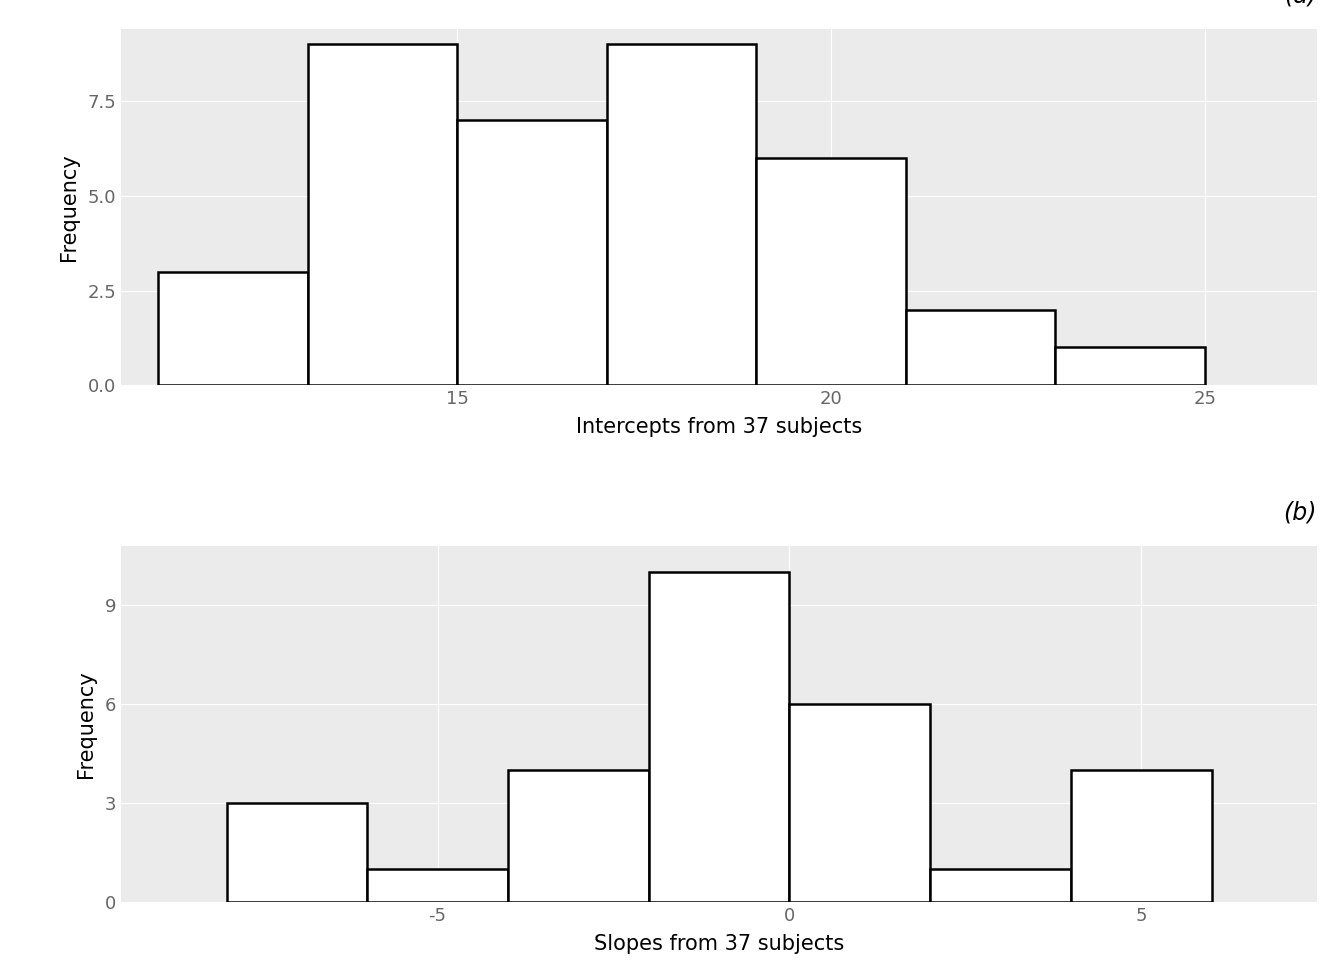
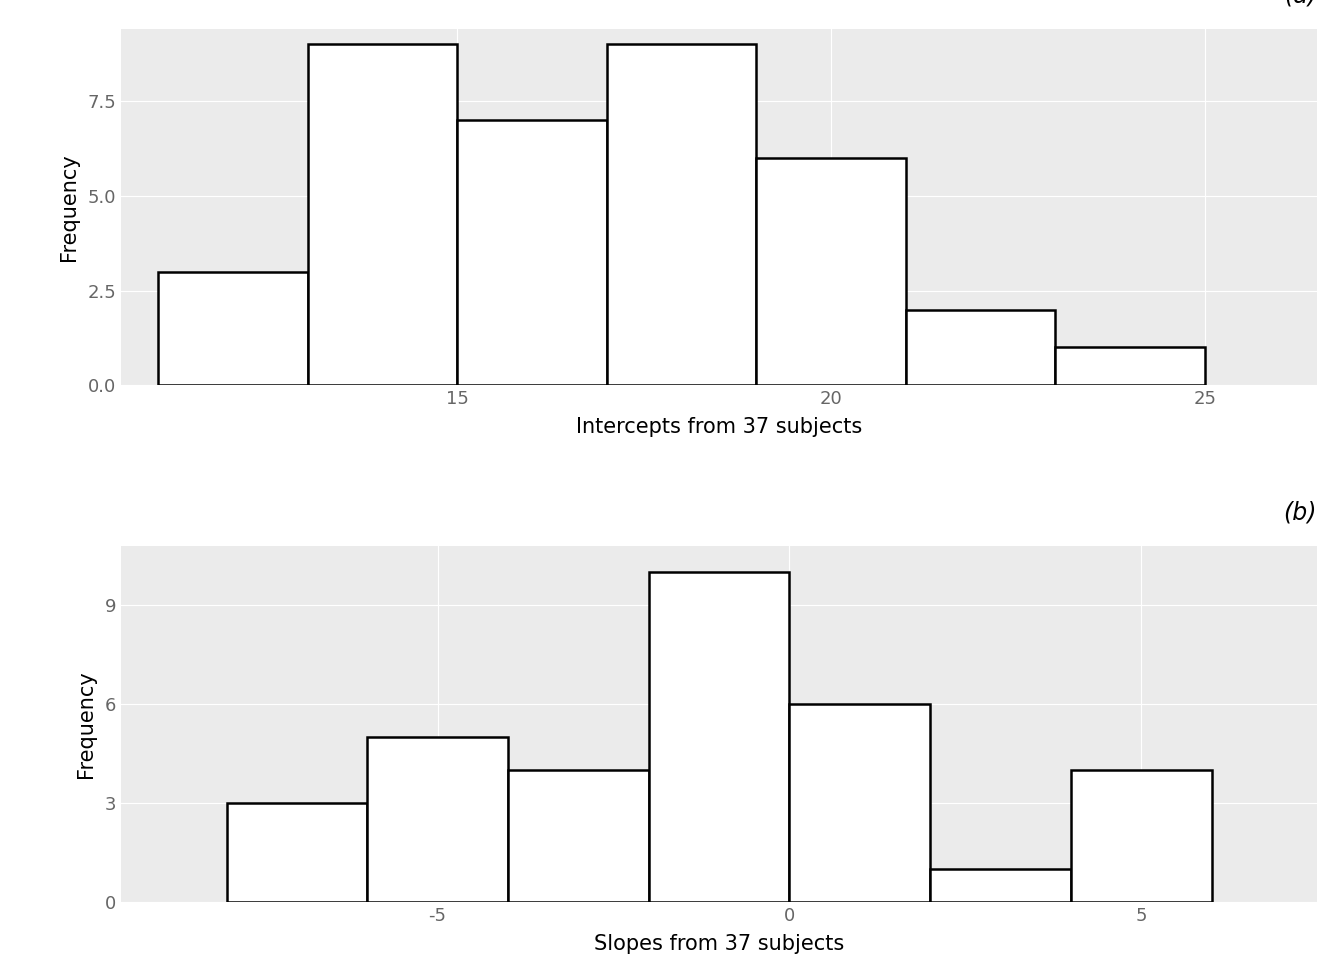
-5: 1 -> 5
